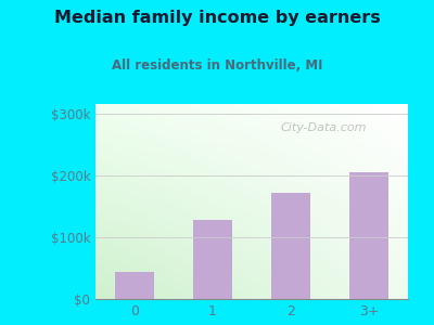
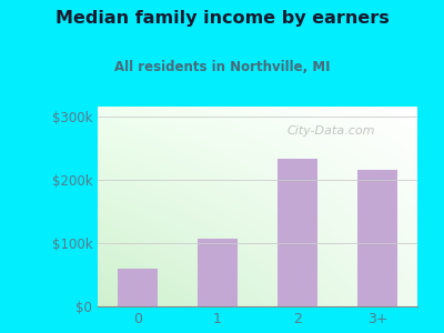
0: $44k -> $60k
1: $128k -> $107k
2: $172k -> $232k
3+: $204k -> $215k
